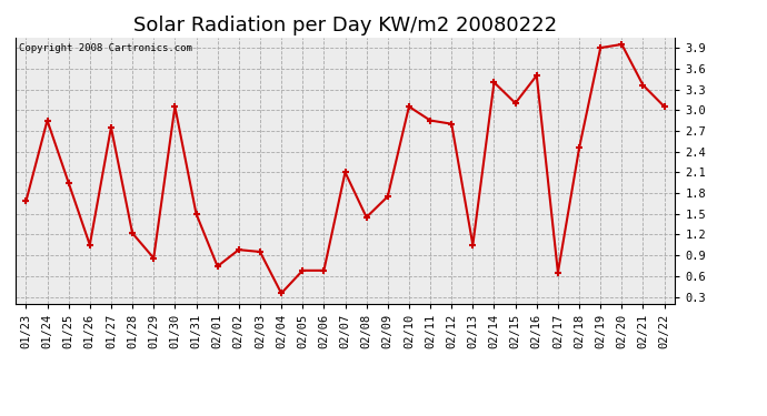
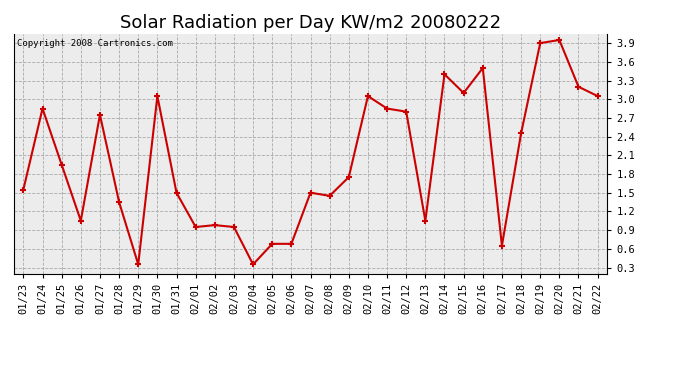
01/23: 1.68 -> 1.55
01/28: 1.22 -> 1.35
01/29: 0.86 -> 0.35
02/01: 0.74 -> 0.95
02/07: 2.10 -> 1.50
02/21: 3.36 -> 3.20
